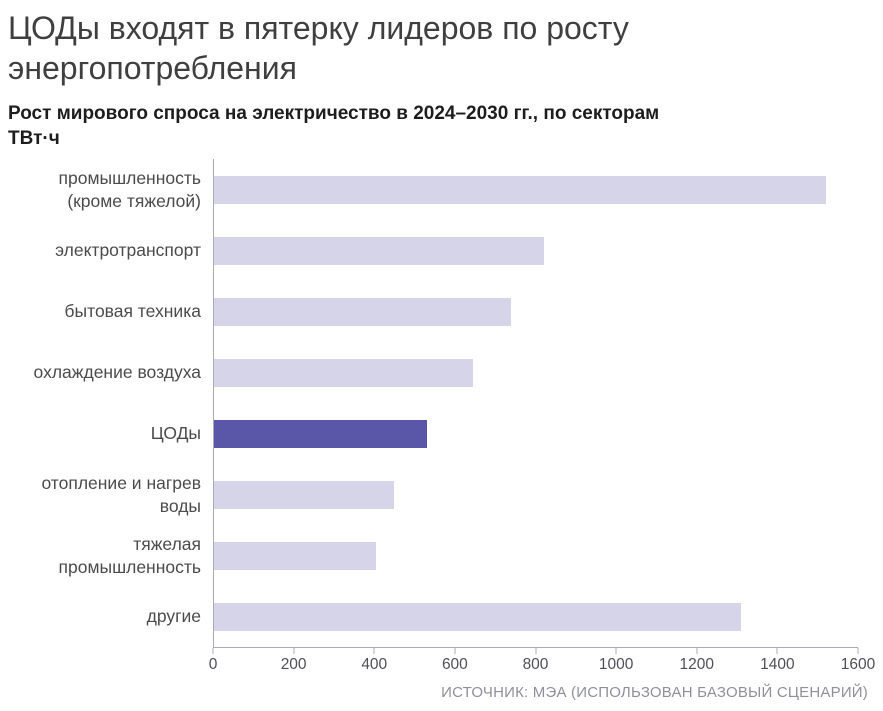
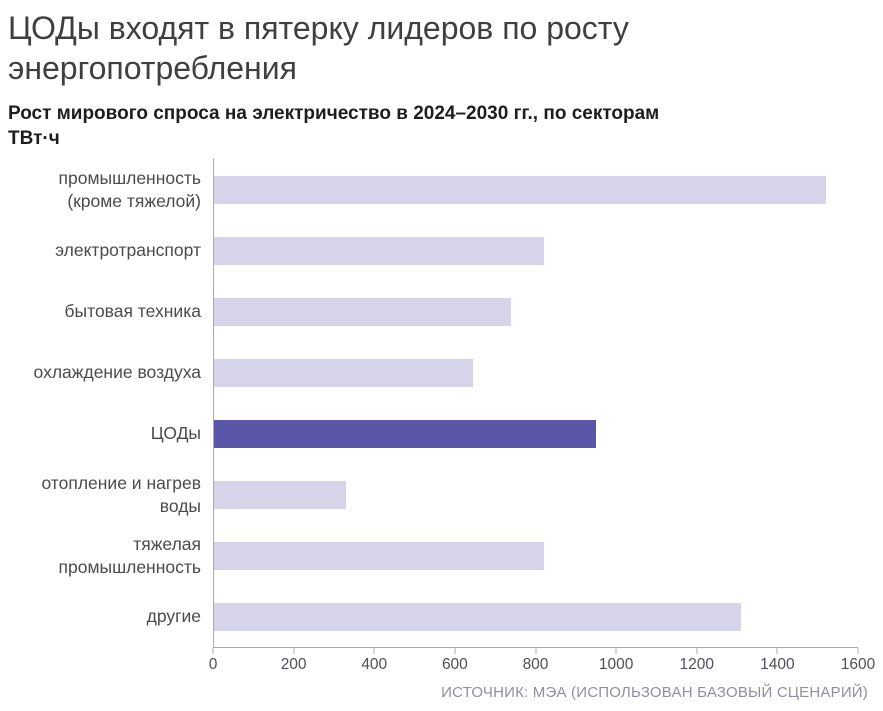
ЦОДы: 530 -> 950
отопление и нагрев воды: 450 -> 330
тяжелая промышленность: 400 -> 820
